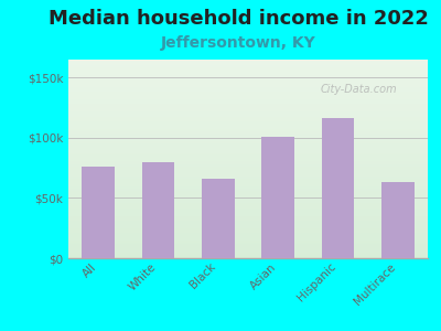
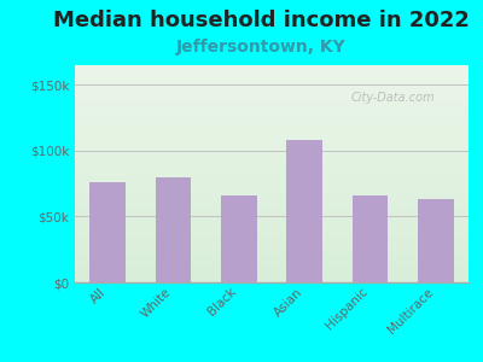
Asian: $101k -> $108k
Hispanic: $116k -> $66k
